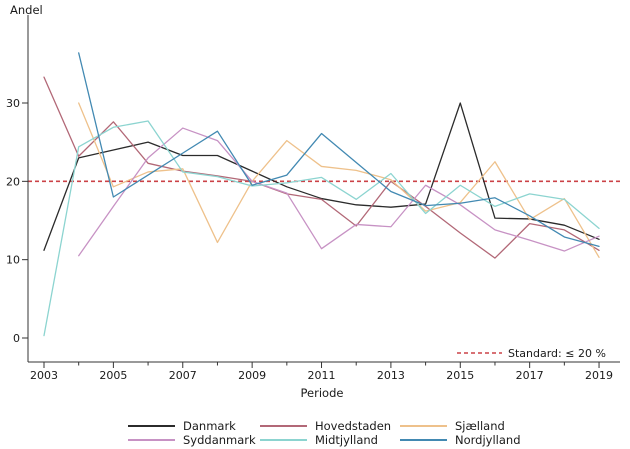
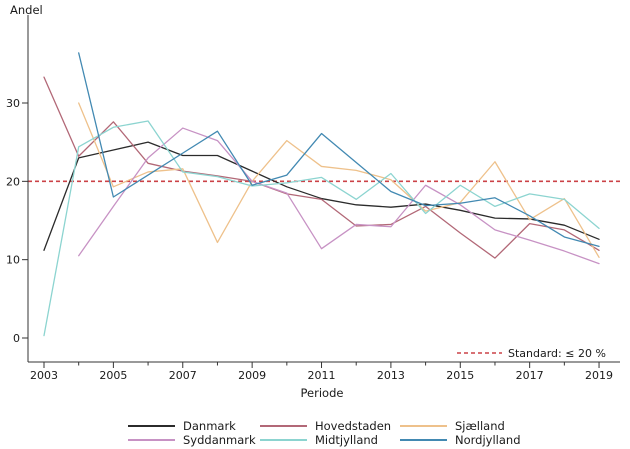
Hovedstaden/2013: 20 -> 14
Danmark/2015: 30 -> 16
Syddanmark/2019: 13 -> 10
